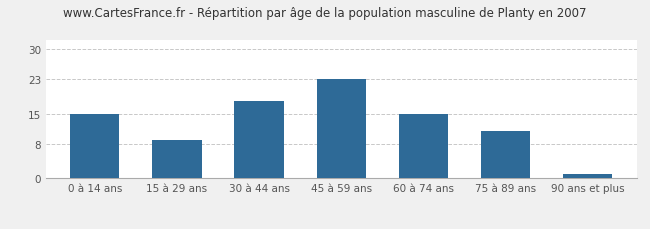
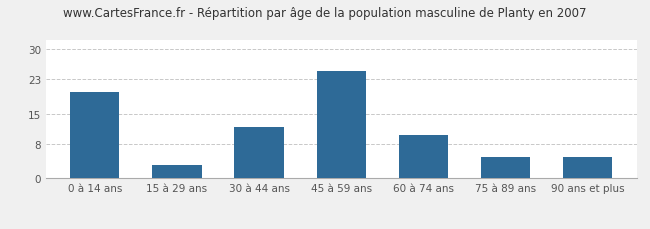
0 à 14 ans: 15 -> 20
15 à 29 ans: 9 -> 3
30 à 44 ans: 18 -> 12
45 à 59 ans: 23 -> 25
60 à 74 ans: 15 -> 10
75 à 89 ans: 11 -> 5
90 ans et plus: 1 -> 5
